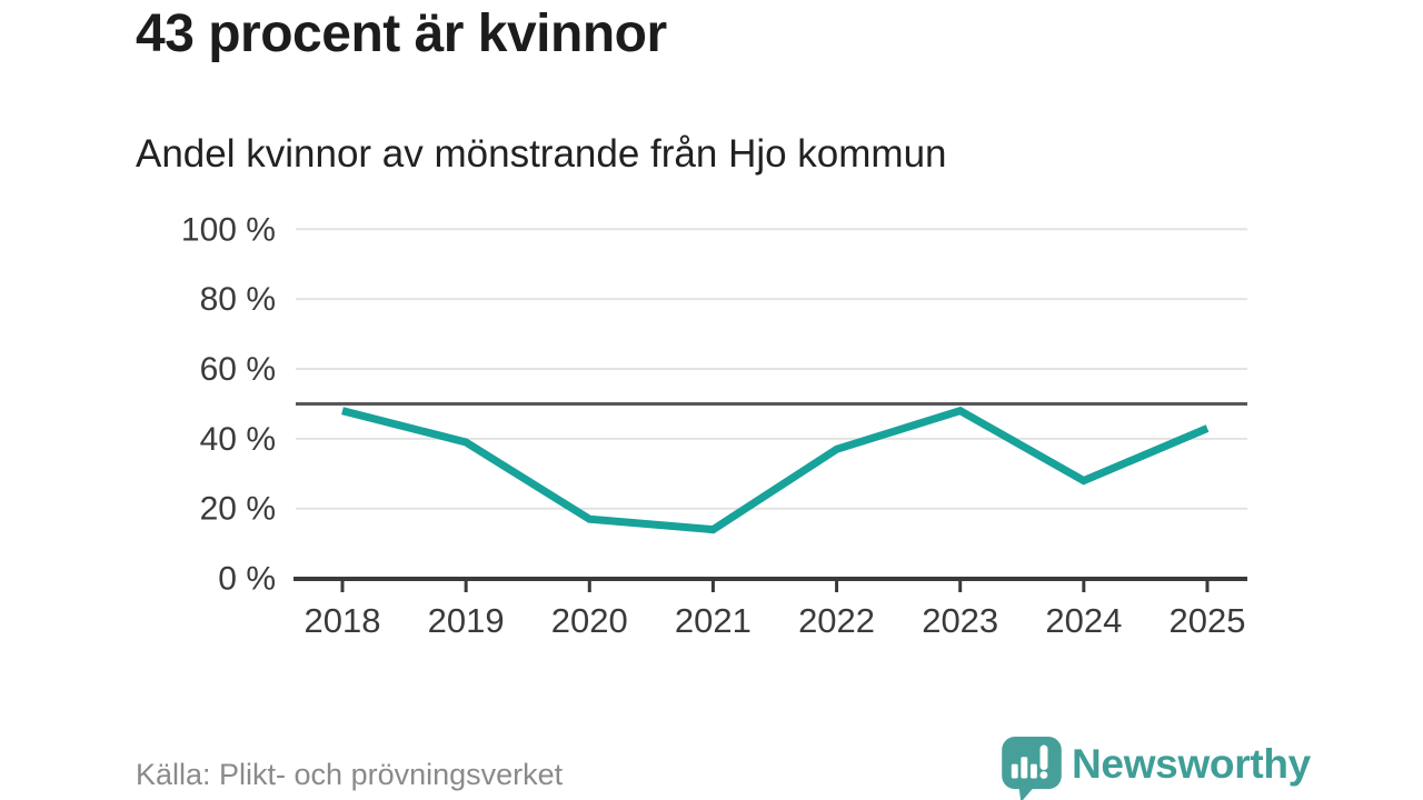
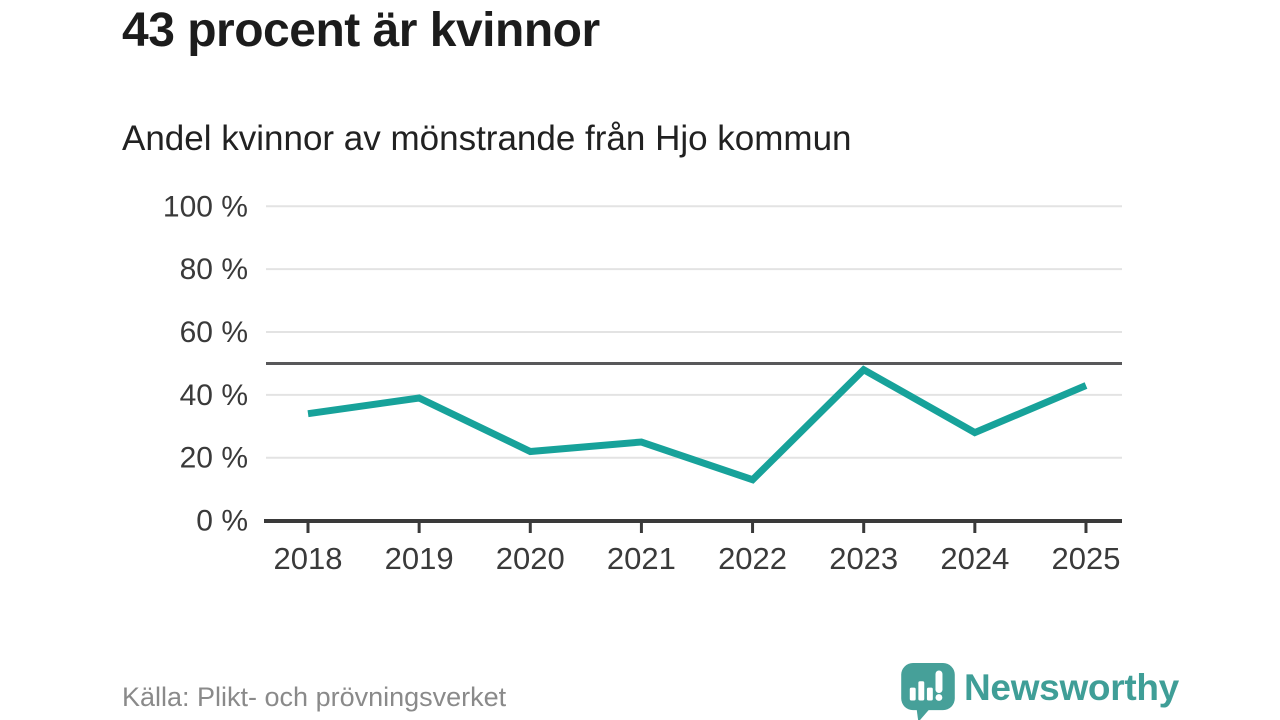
2018: 48% -> 34%
2020: 17% -> 22%
2021: 14% -> 25%
2022: 37% -> 13%
